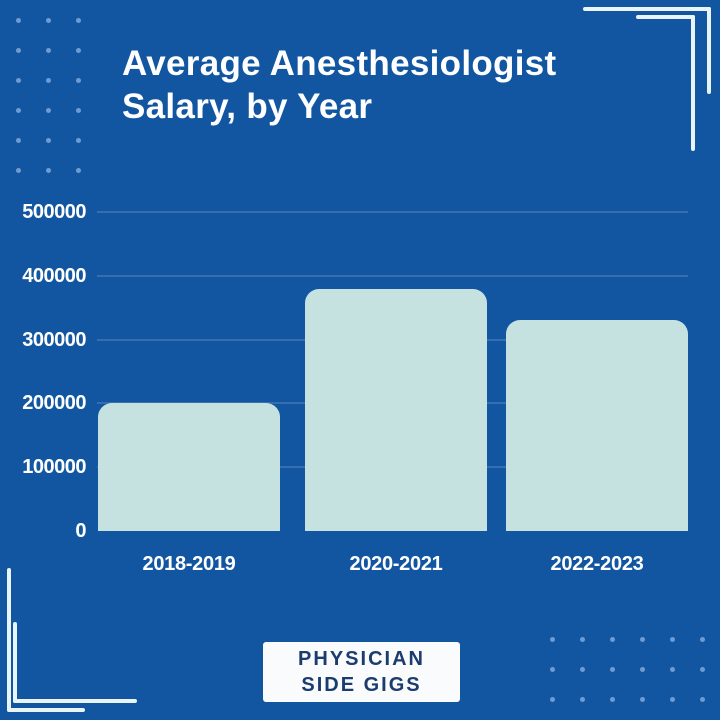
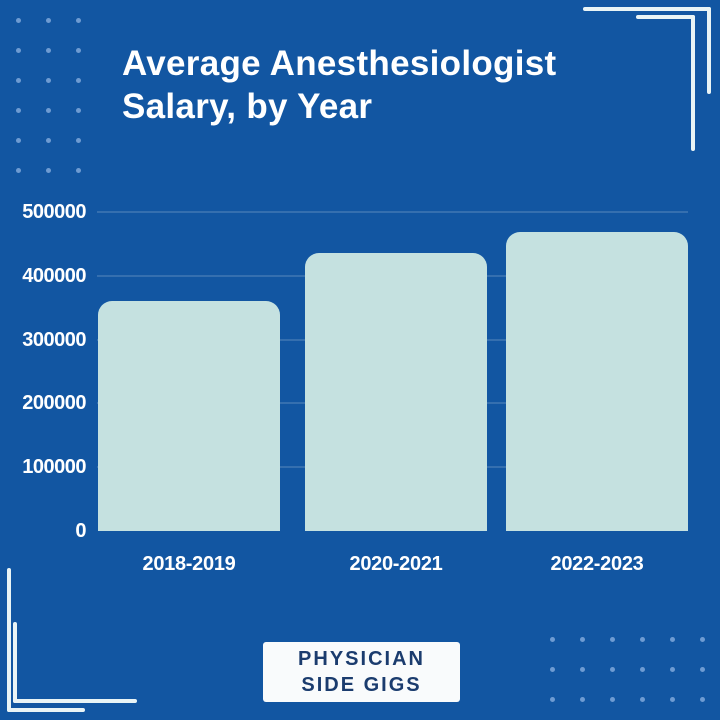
2018-2019: 200000 -> 360000
2020-2021: 380000 -> 440000
2022-2023: 330000 -> 470000
